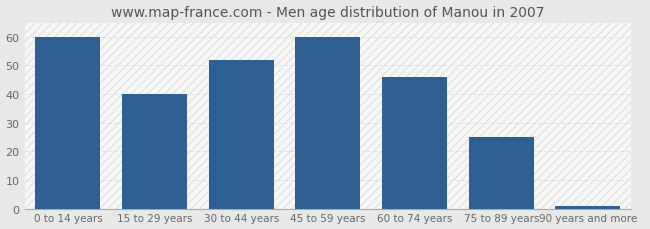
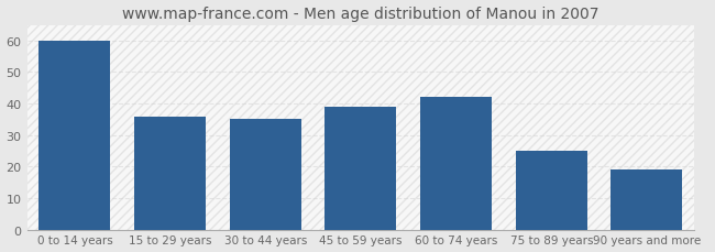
15 to 29 years: 40 -> 36
30 to 44 years: 52 -> 35
45 to 59 years: 60 -> 39
60 to 74 years: 46 -> 42
90 years and more: 1 -> 19
